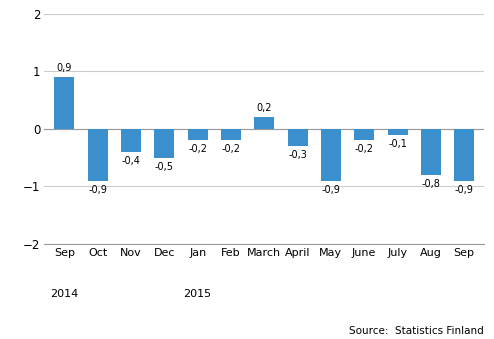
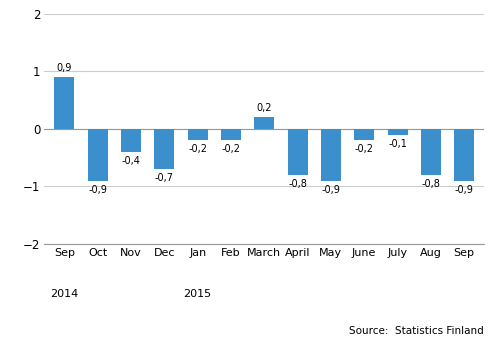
Dec: -0,5 -> -0,7
April: -0,3 -> -0,8
